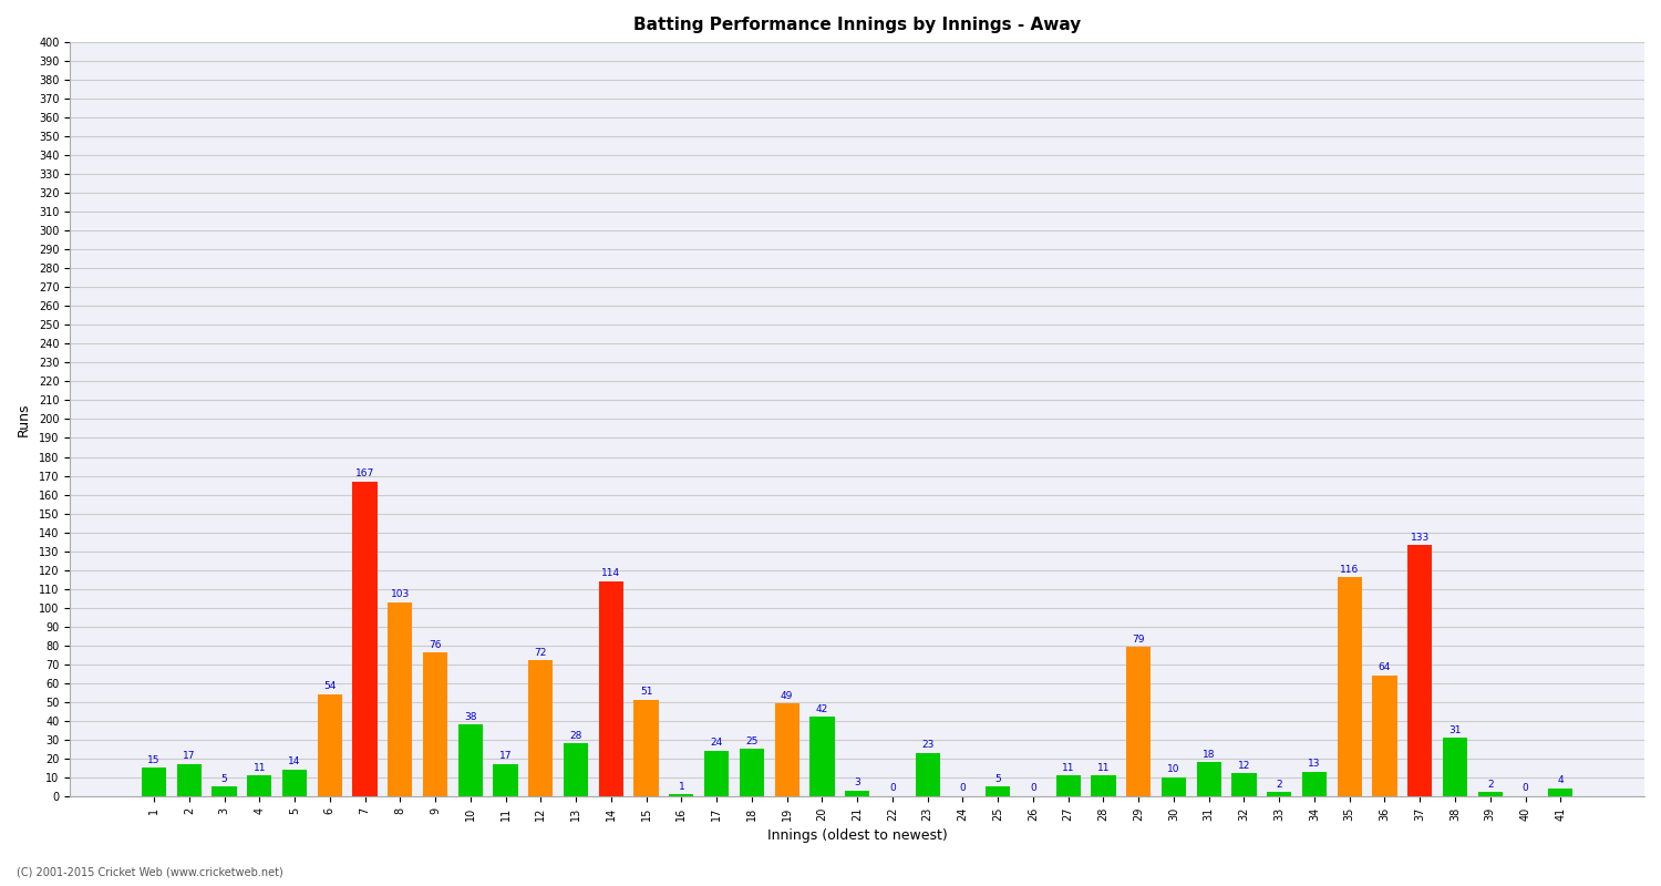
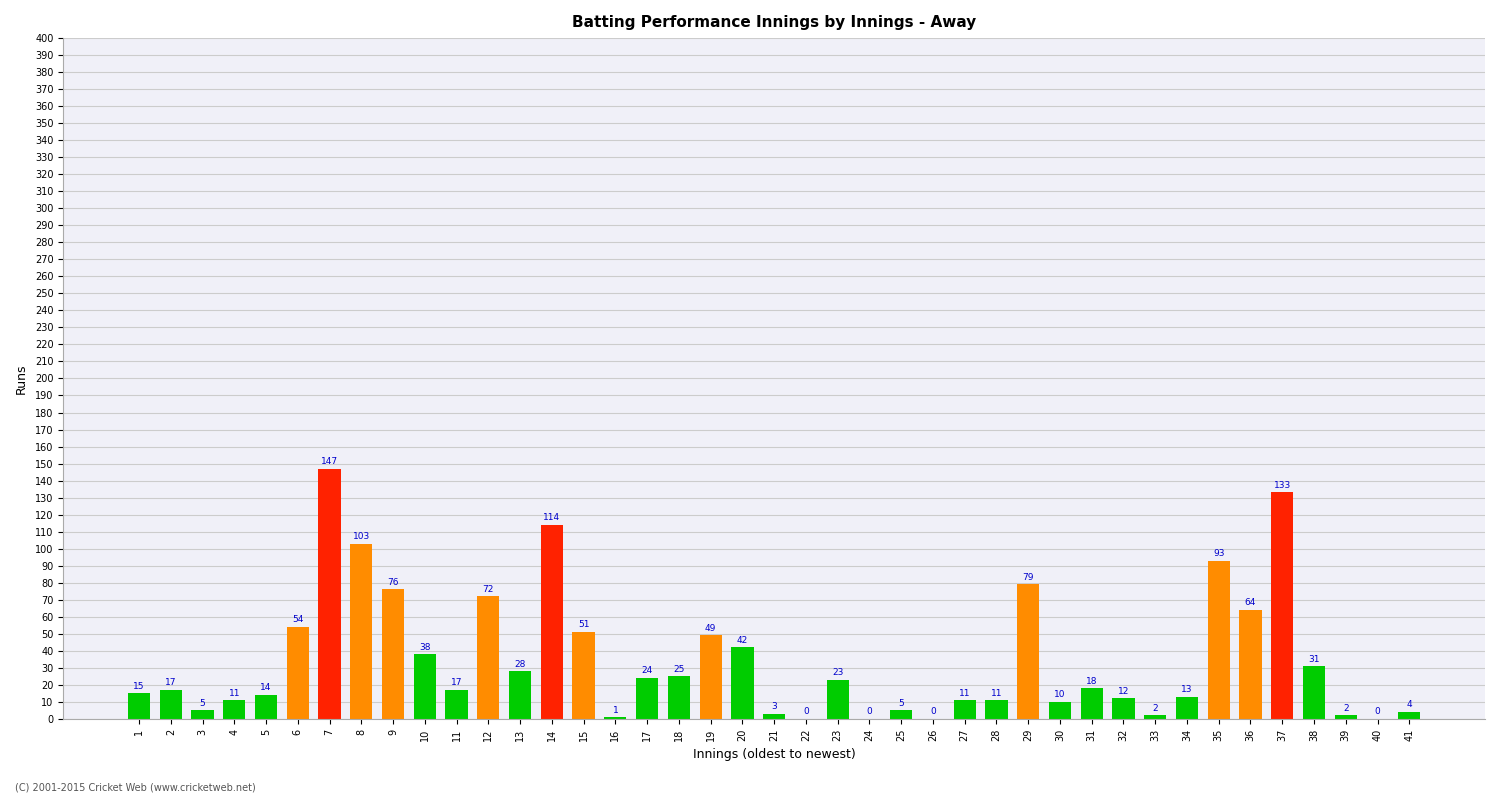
7: 167 -> 147
35: 116 -> 93
